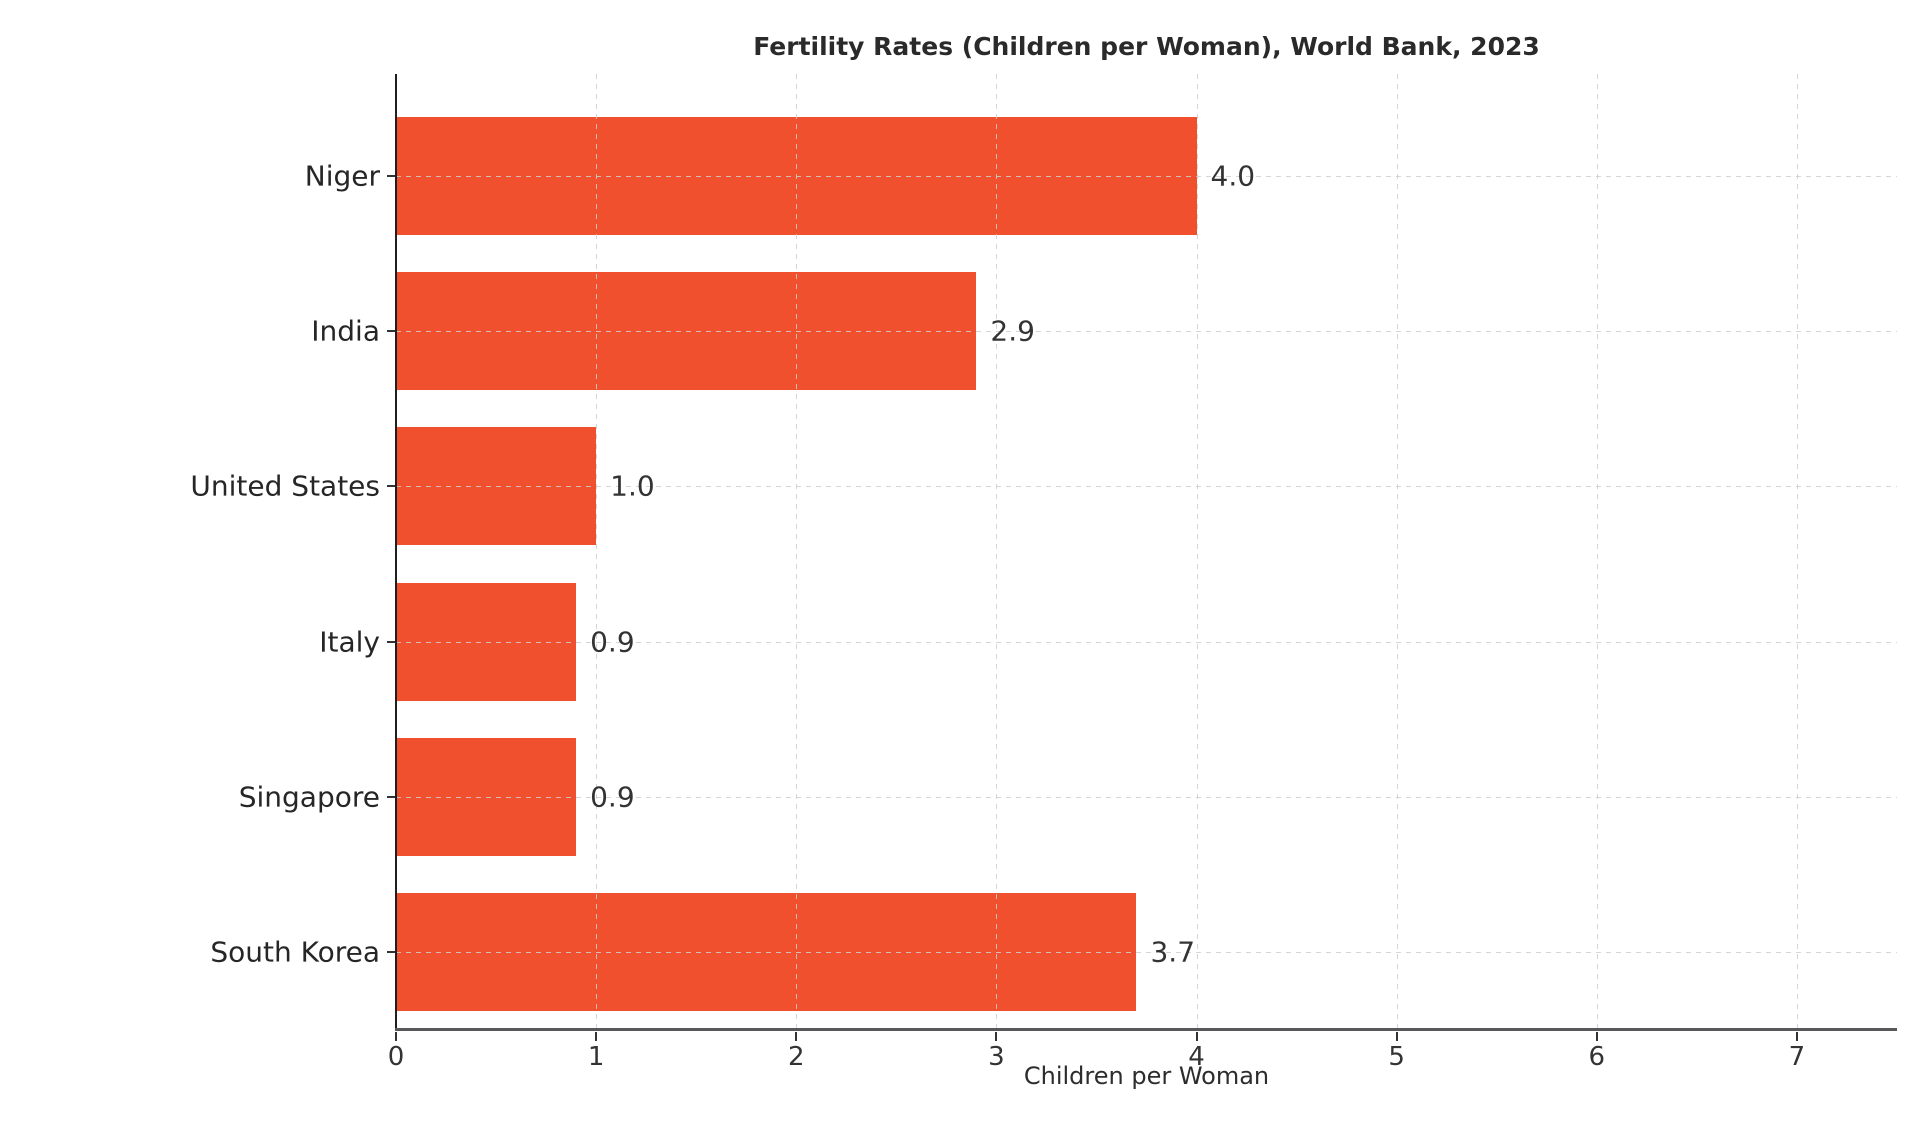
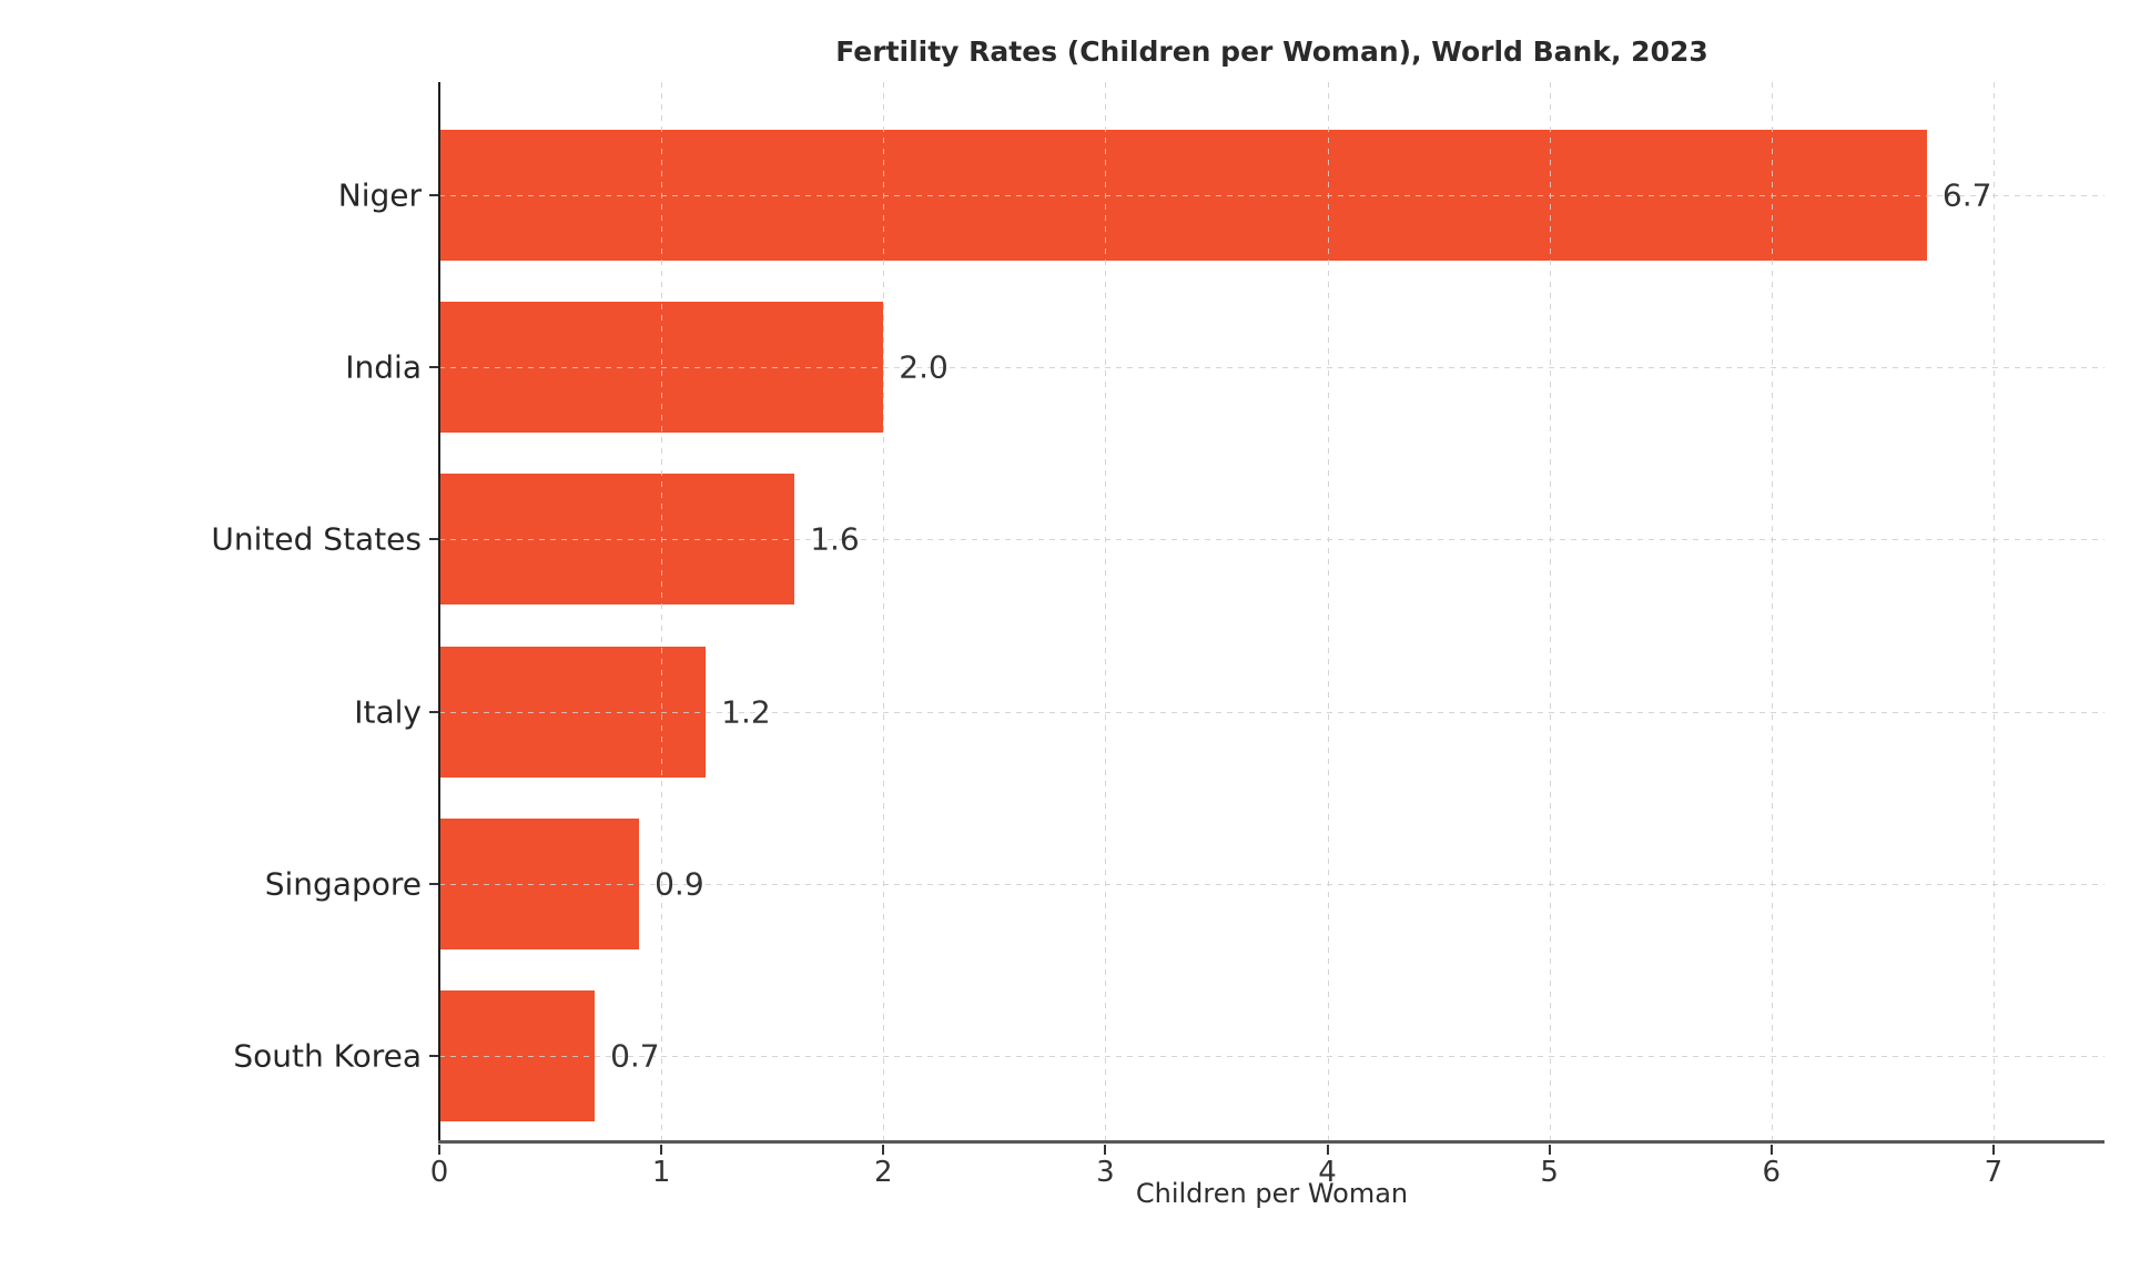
Niger: 4.0 -> 6.7
India: 2.9 -> 2.0
United States: 1.0 -> 1.6
Italy: 0.9 -> 1.2
South Korea: 3.7 -> 0.7
